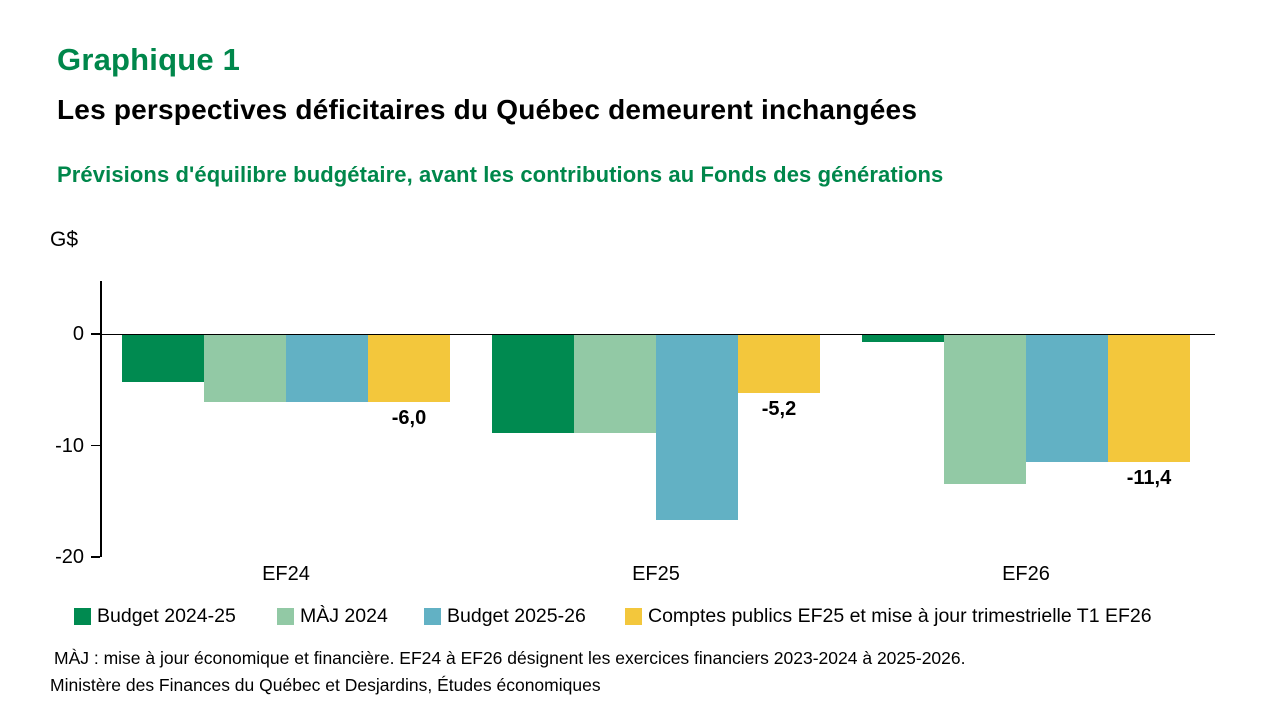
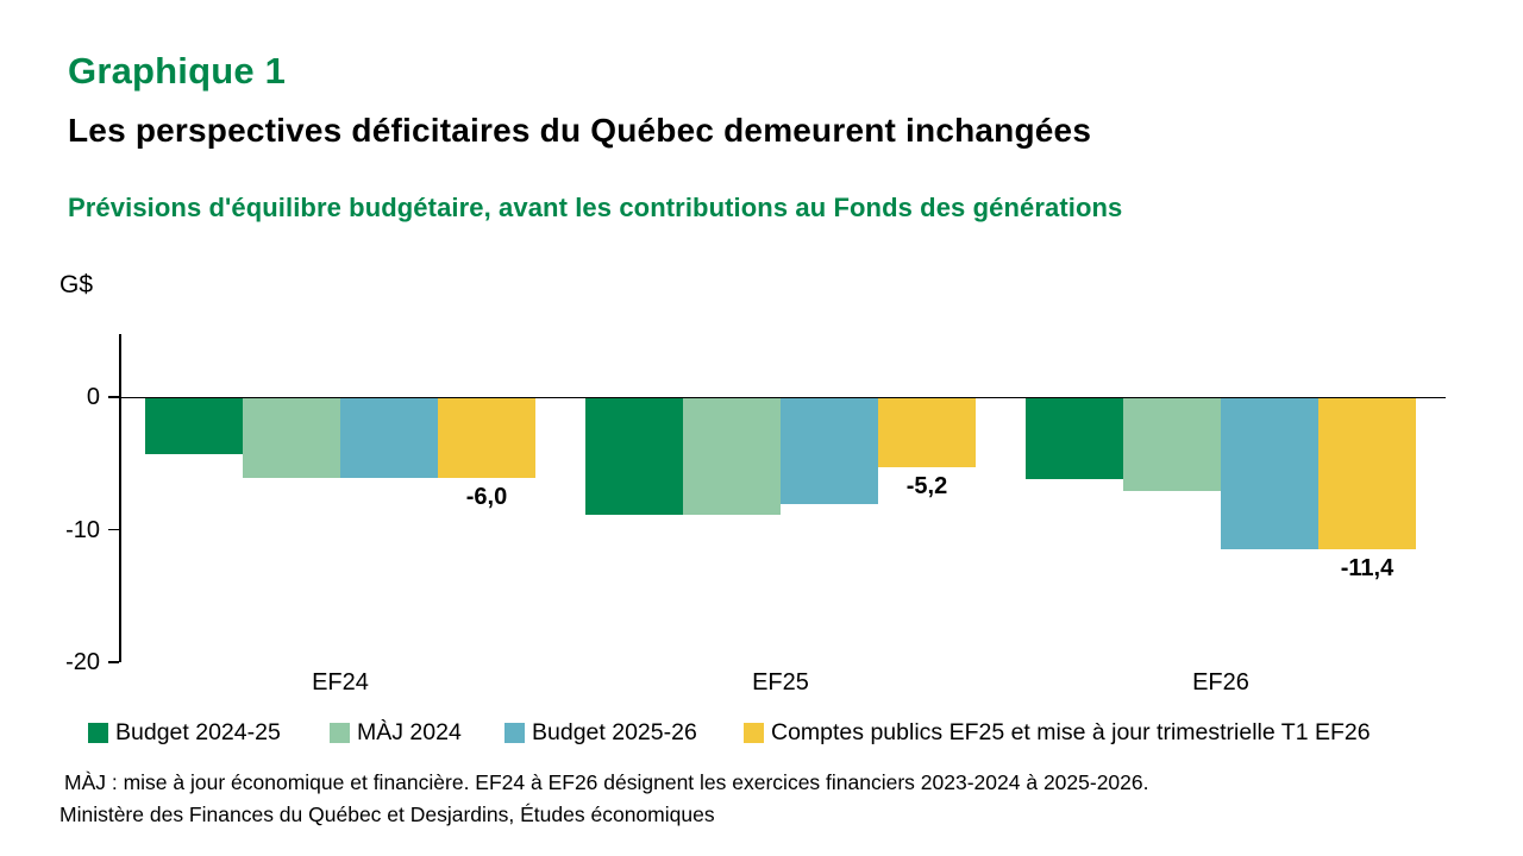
Budget 2025-26/EF25: -16.6 -> -8.0
Budget 2024-25/EF26: -0.6 -> -6.1
MÀJ 2024/EF26: -13.4 -> -7.0
